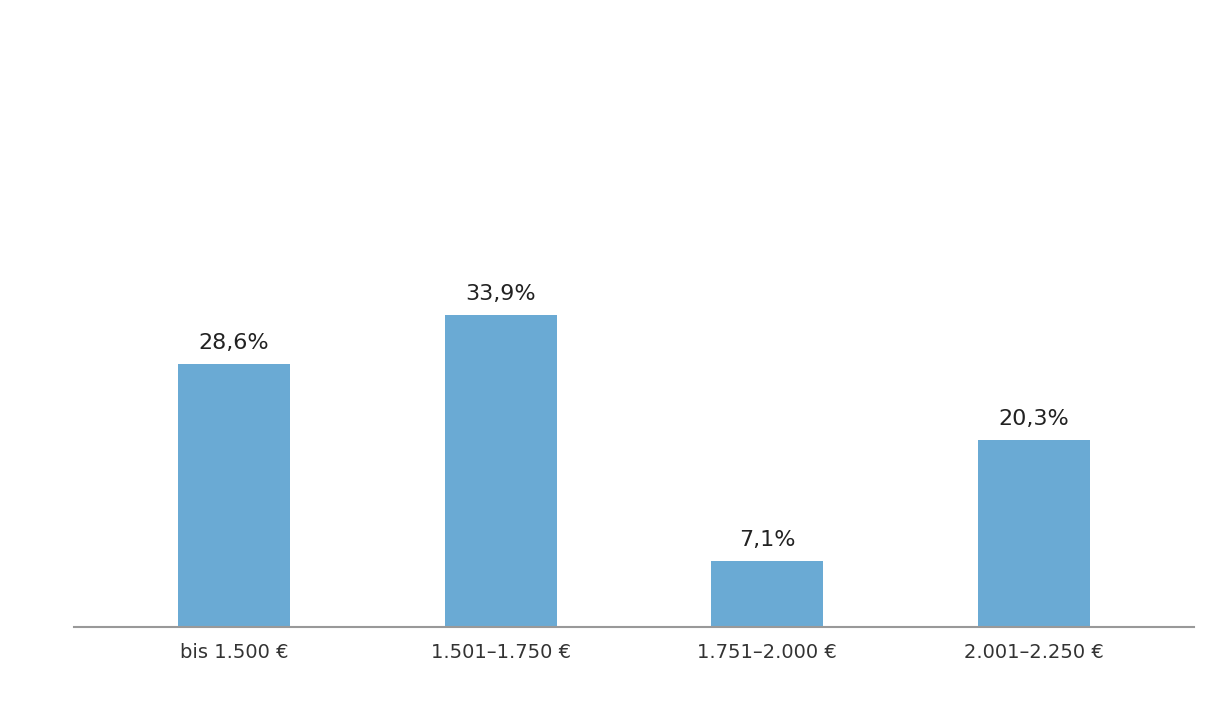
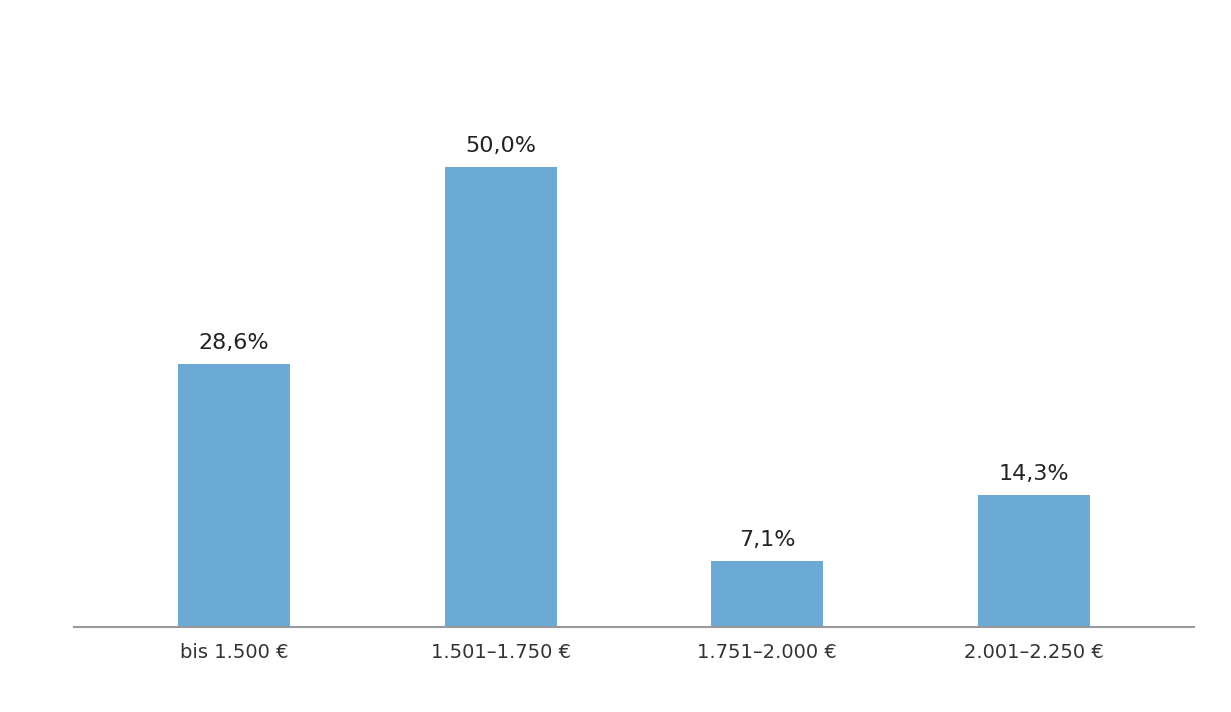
1.501–1.750 €: 33,9% -> 50,0%
2.001–2.250 €: 20,3% -> 14,3%
